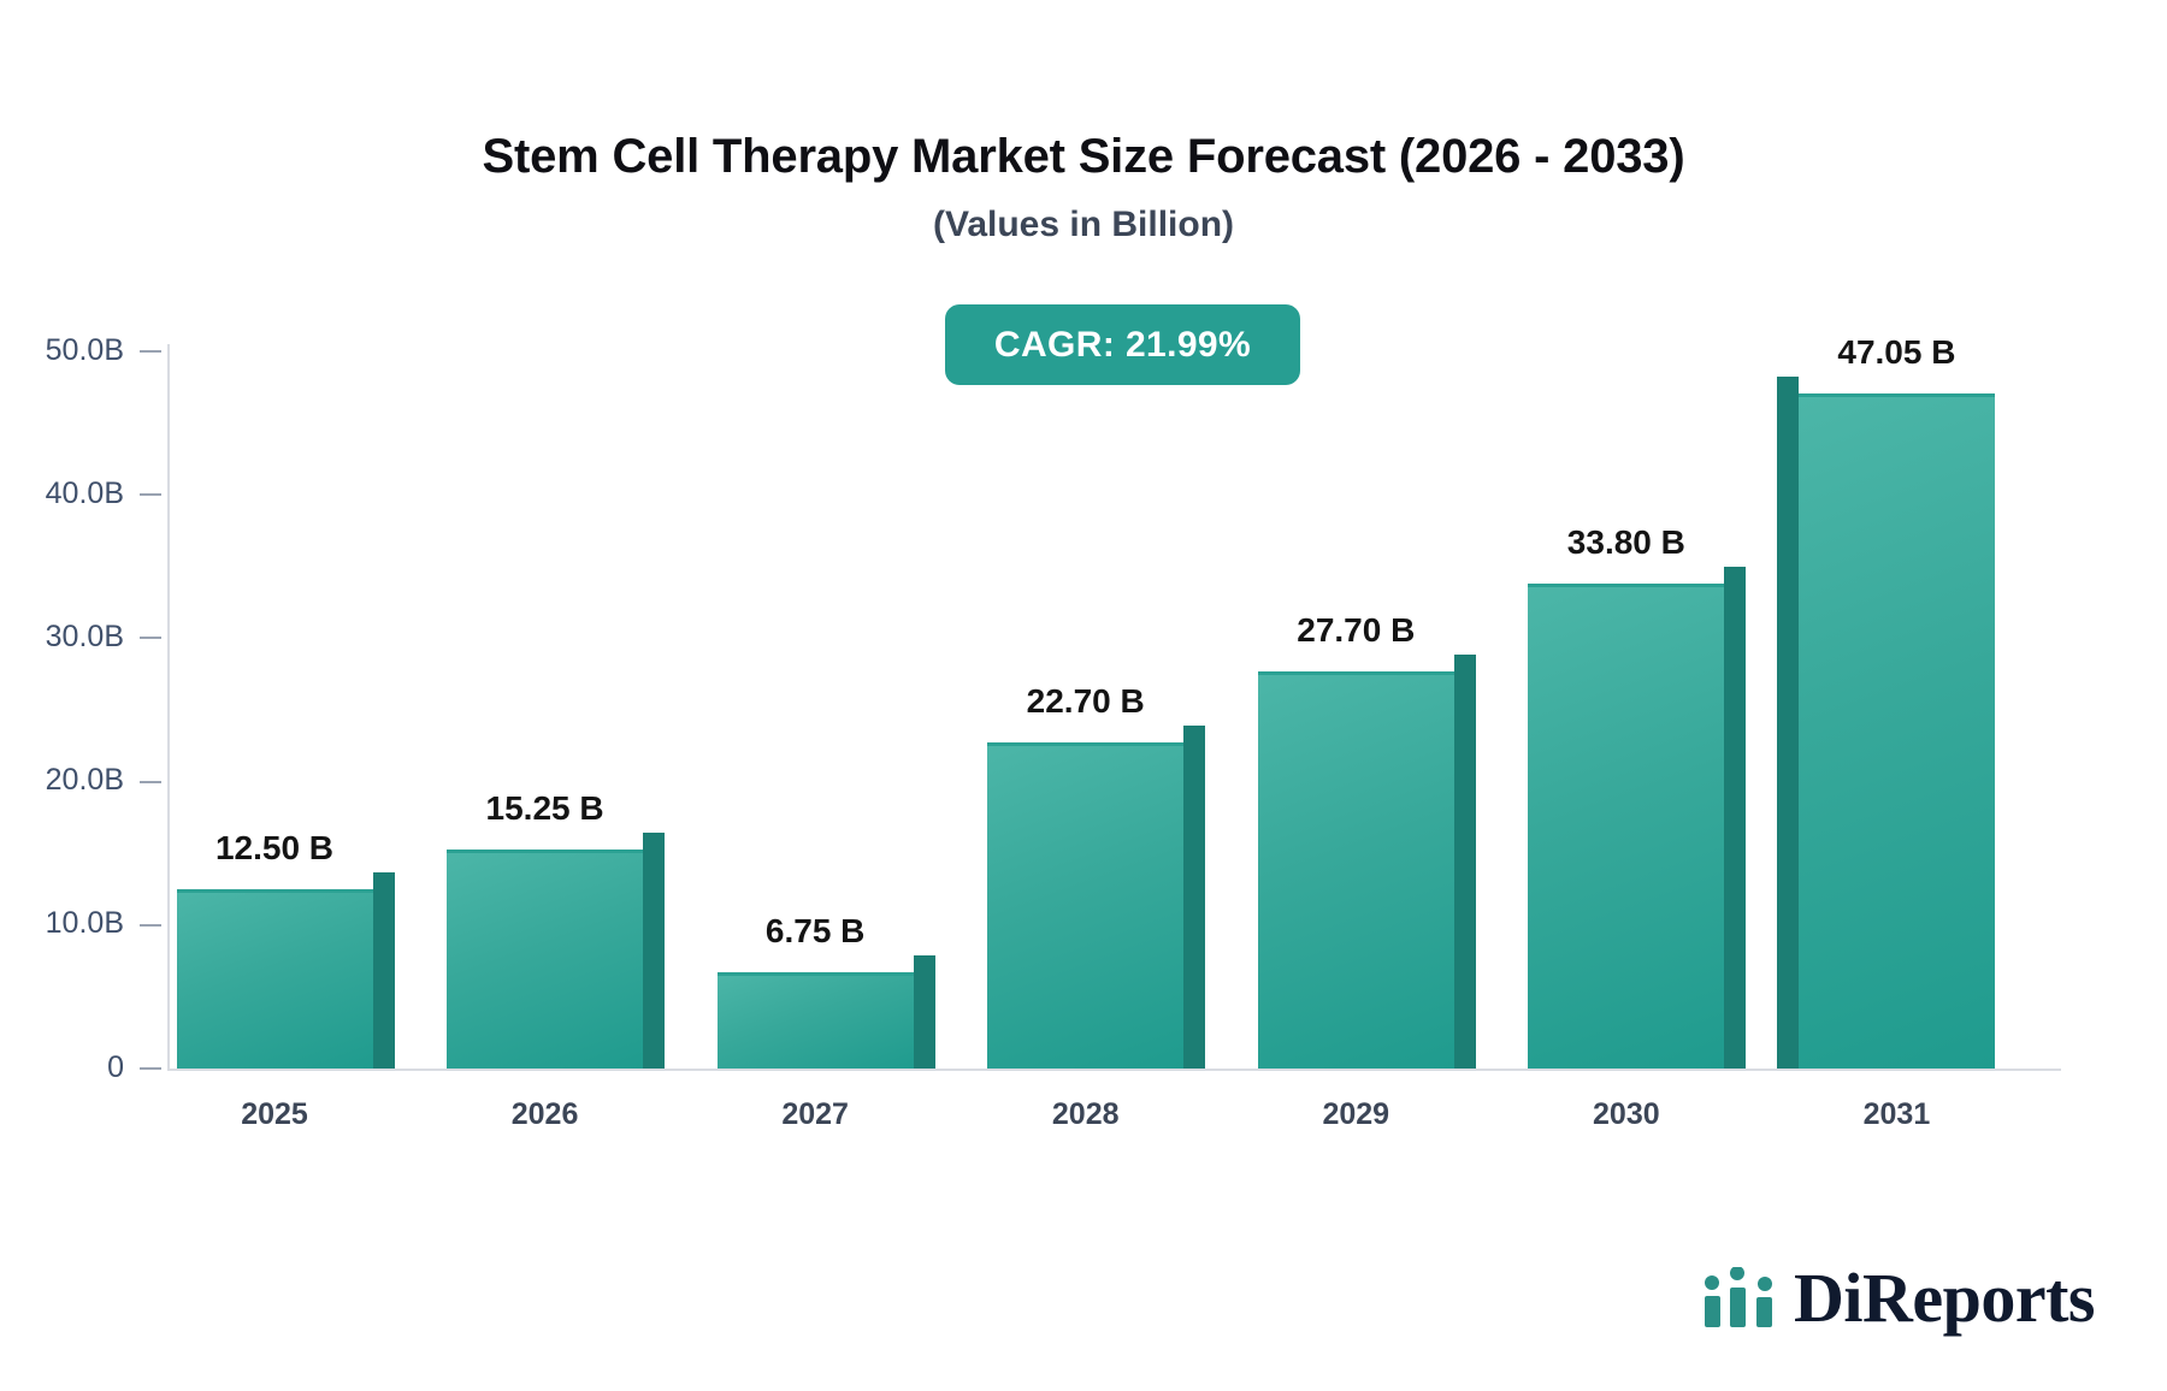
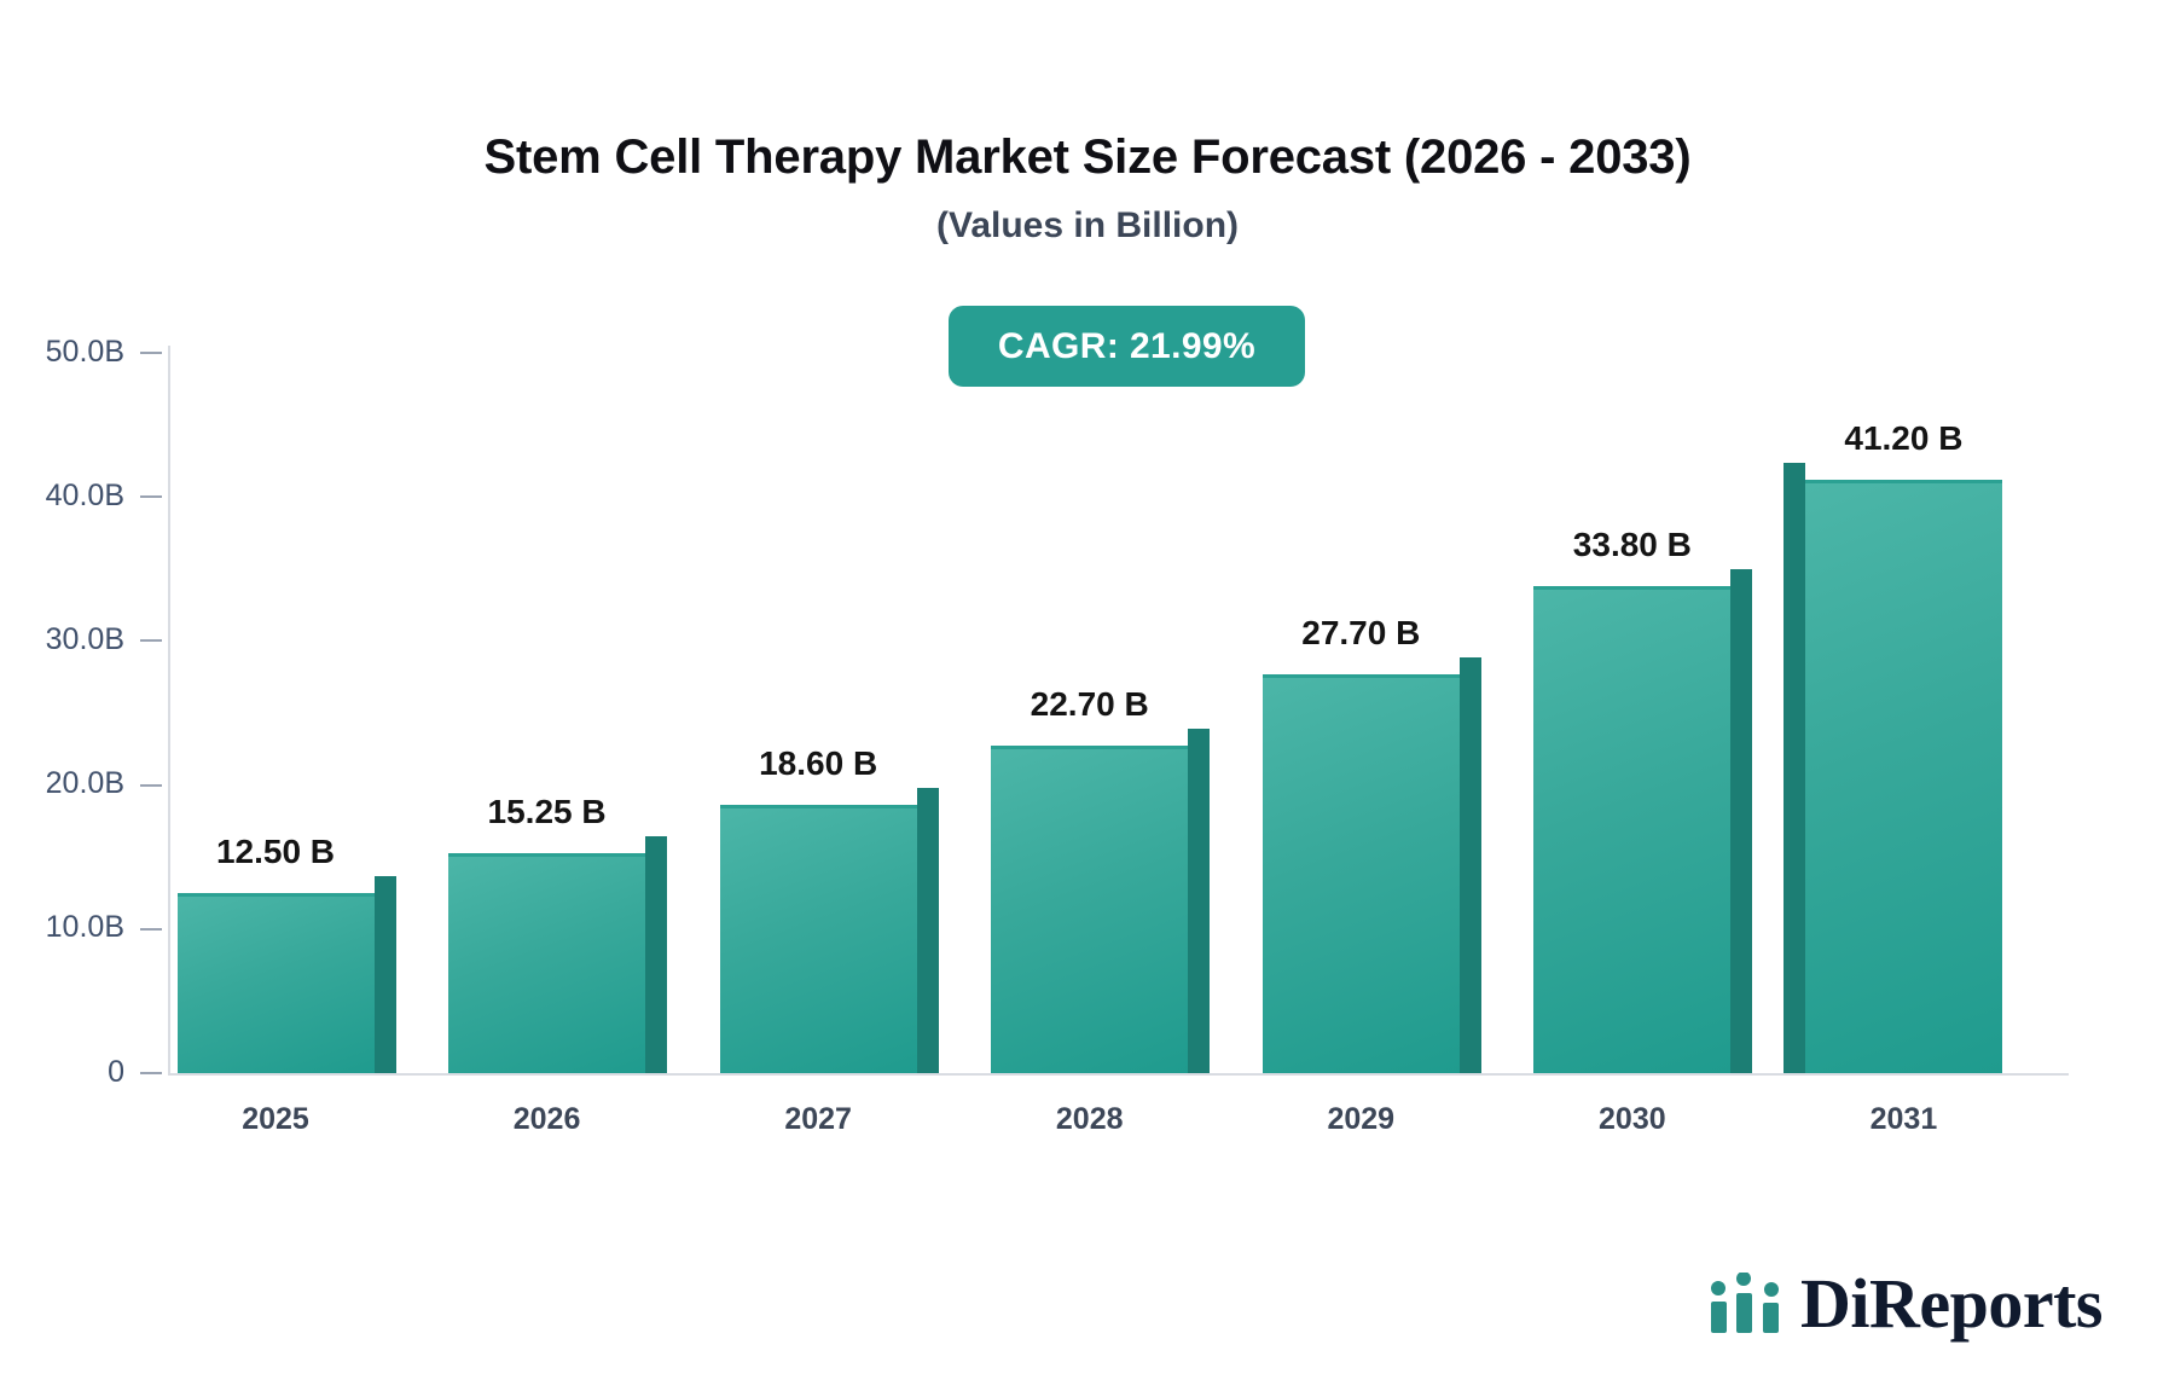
2027: 6.75 -> 18.60
2031: 47.05 -> 41.20
